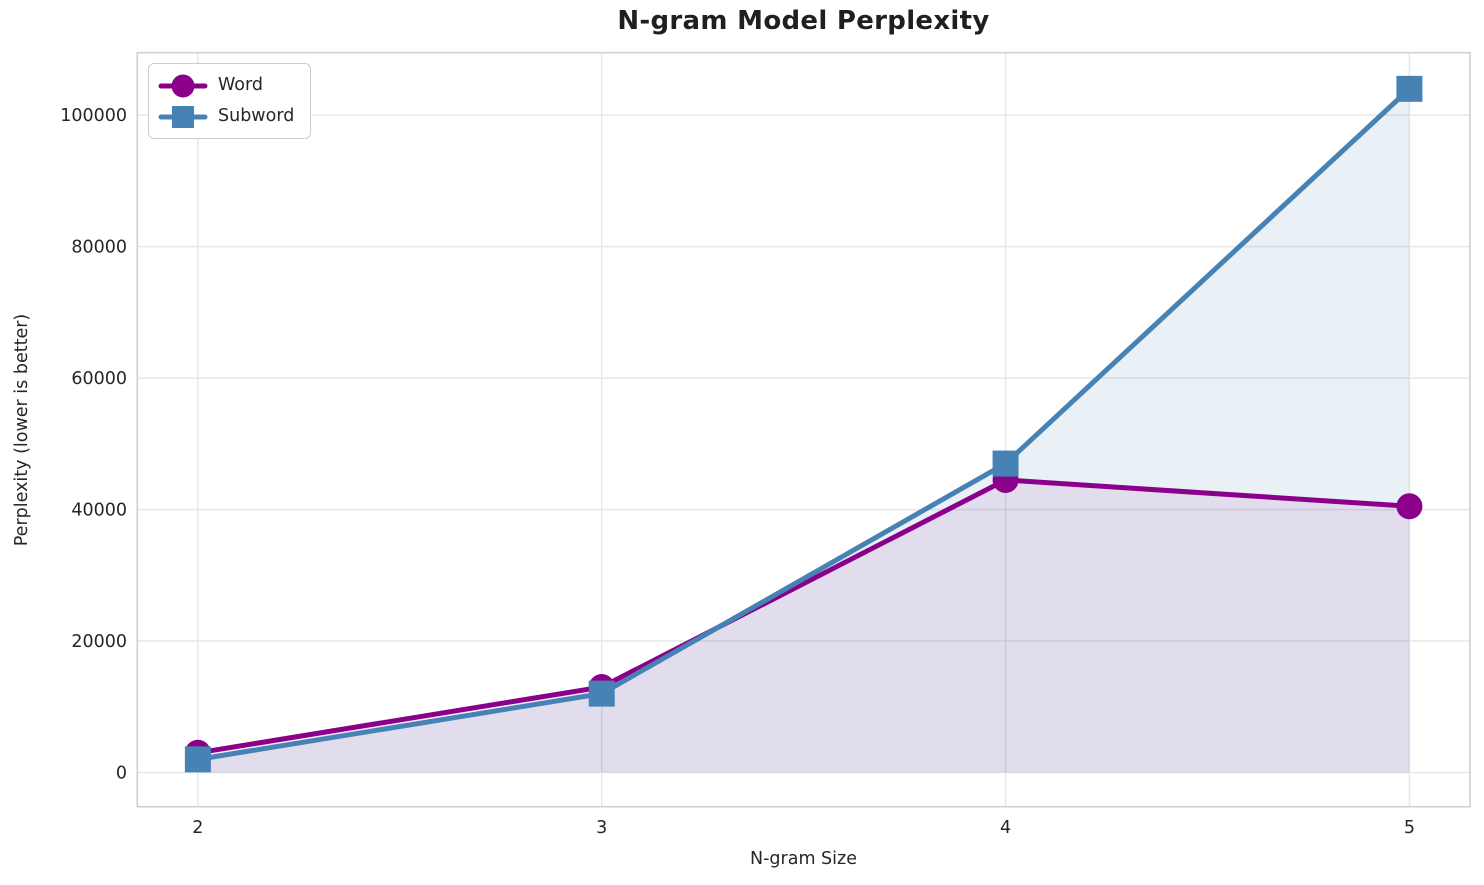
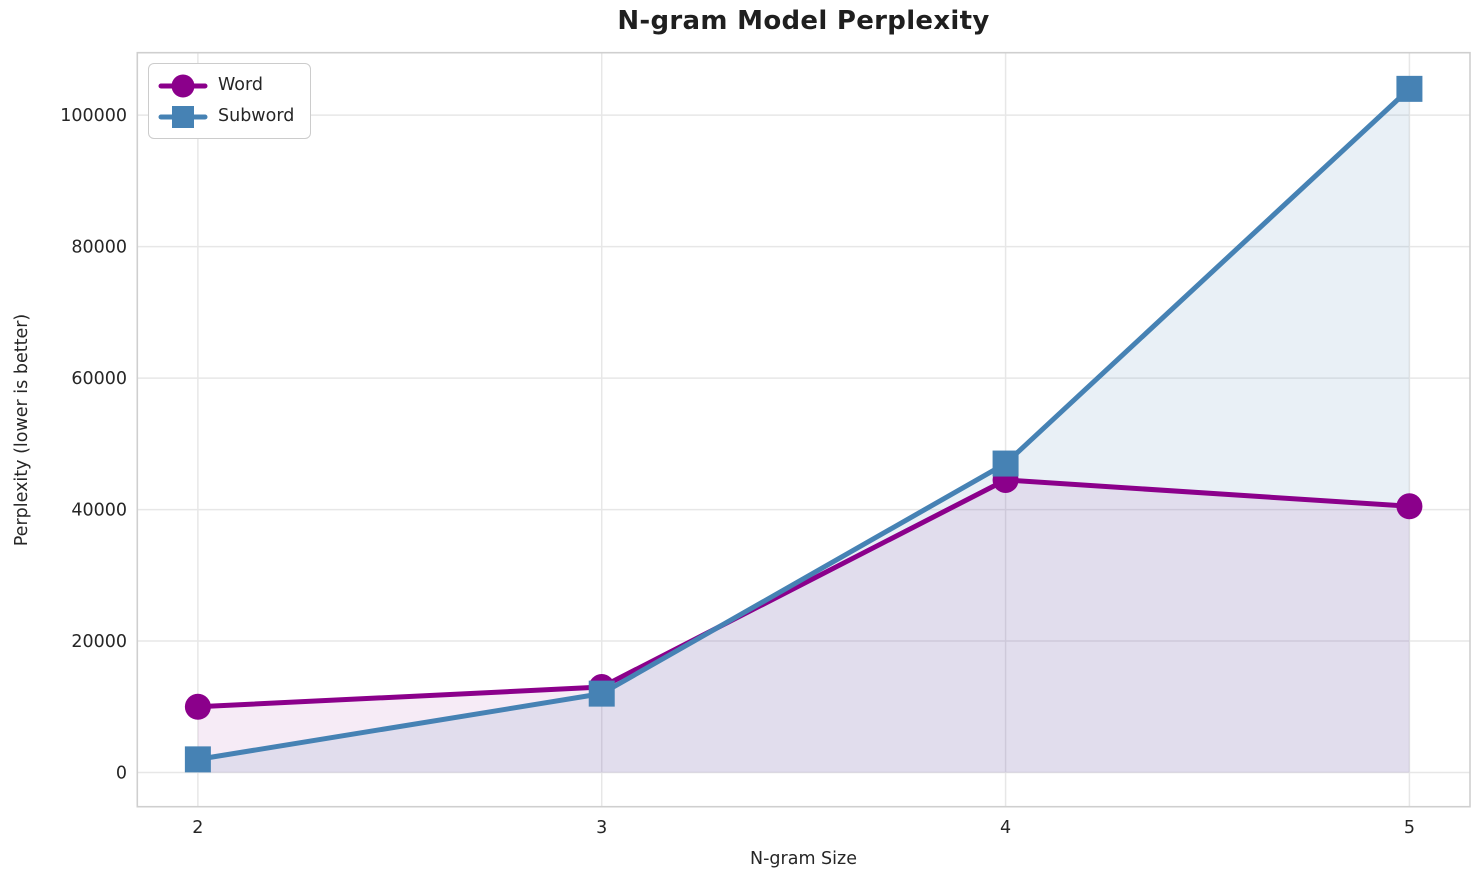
Word/2: 3000 -> 10000
